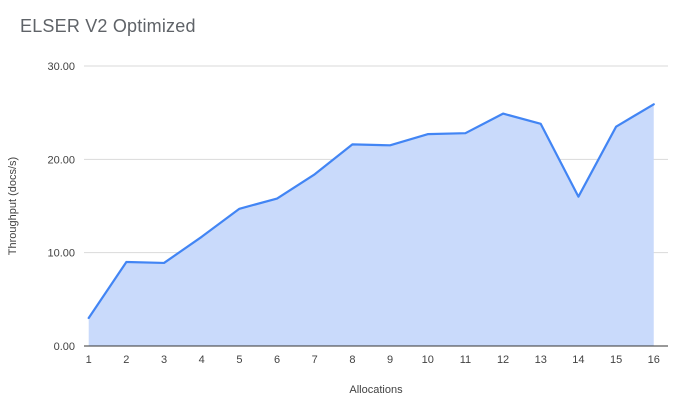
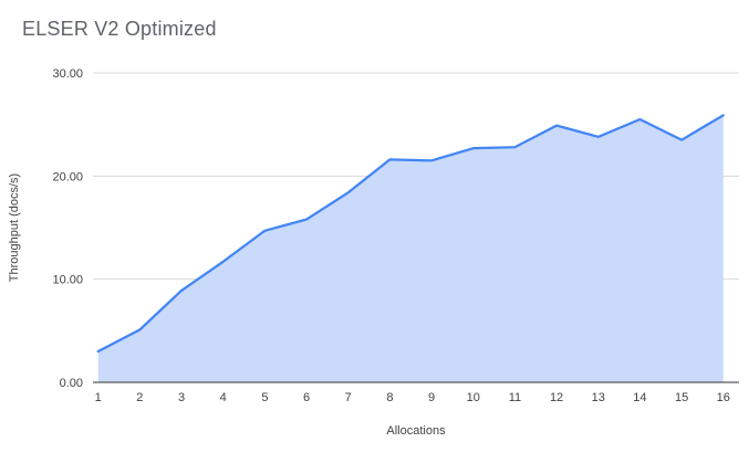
2: 9 -> 5
14: 16 -> 26
